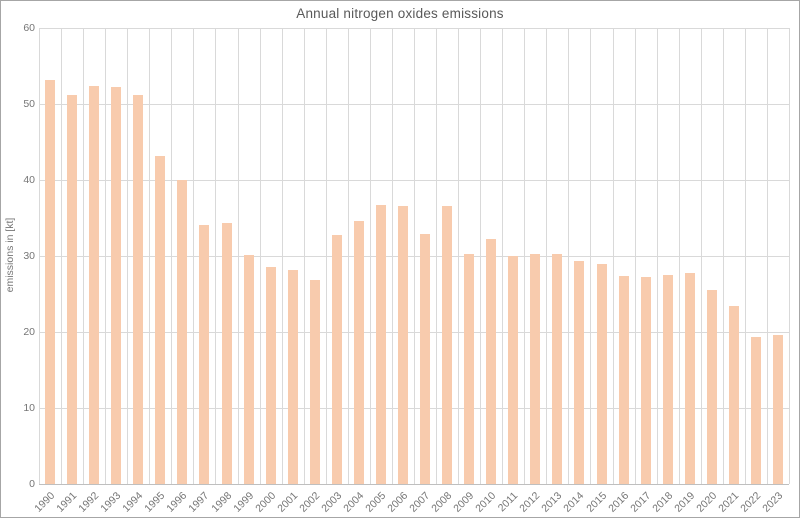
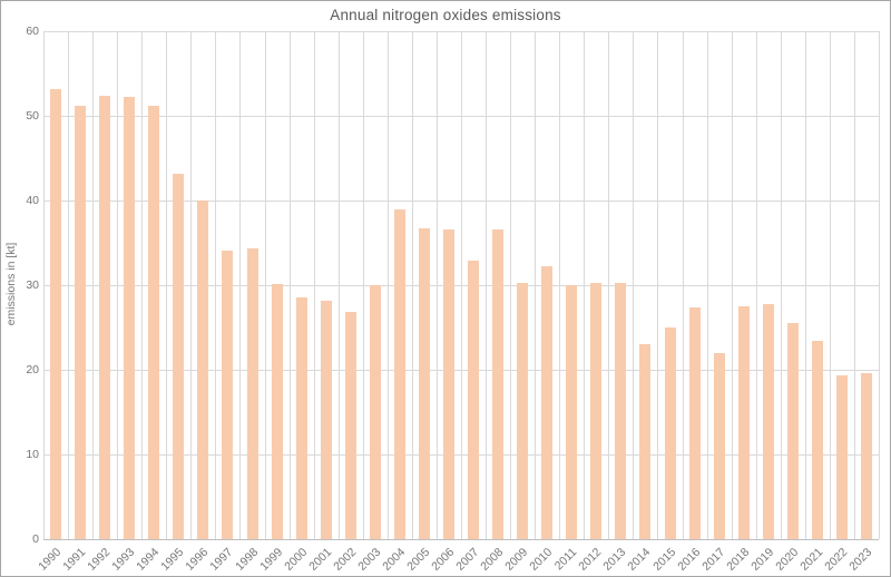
2003: 33 -> 30
2004: 35 -> 39
2014: 29 -> 23
2015: 29 -> 25
2017: 27 -> 22
